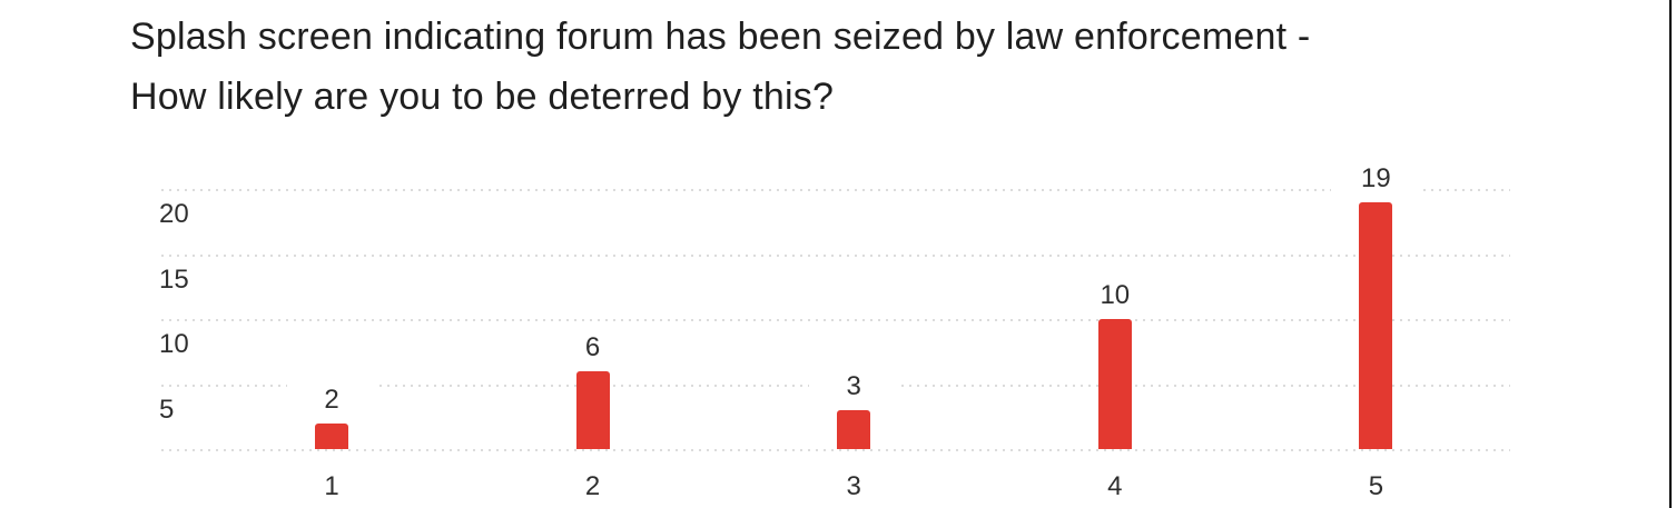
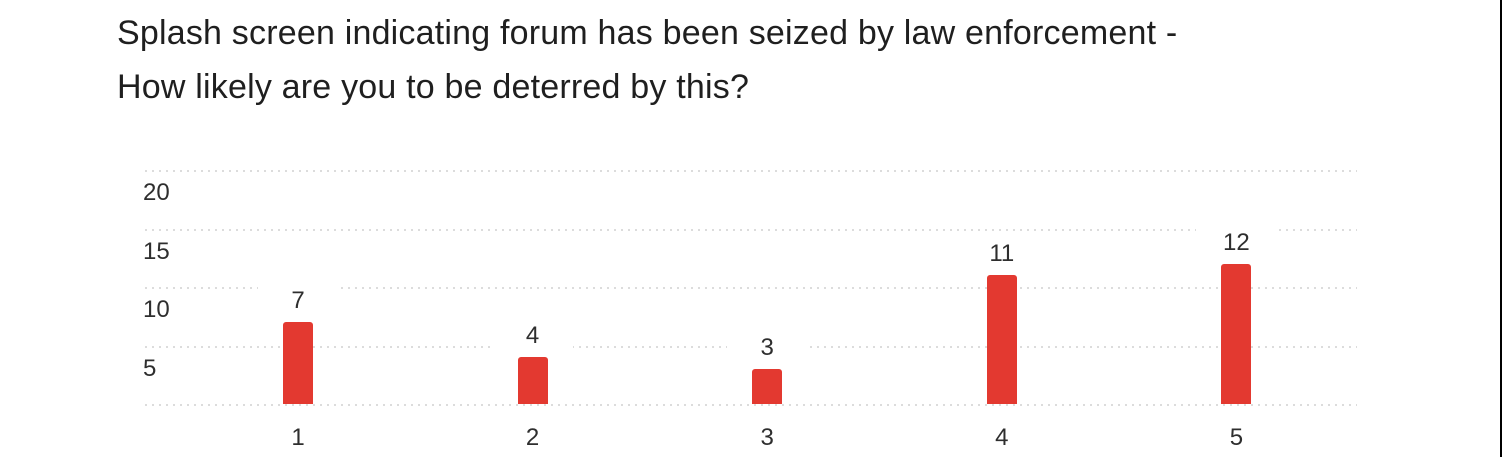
1: 2 -> 7
2: 6 -> 4
4: 10 -> 11
5: 19 -> 12
